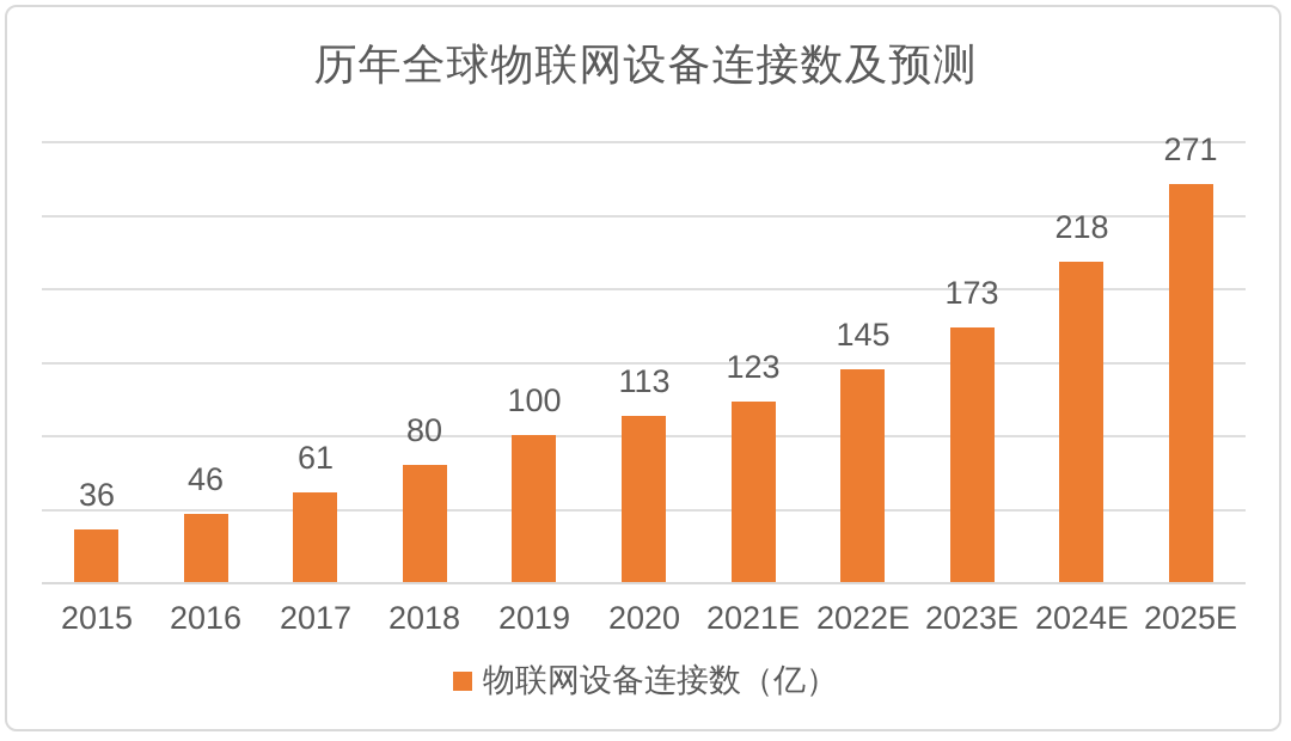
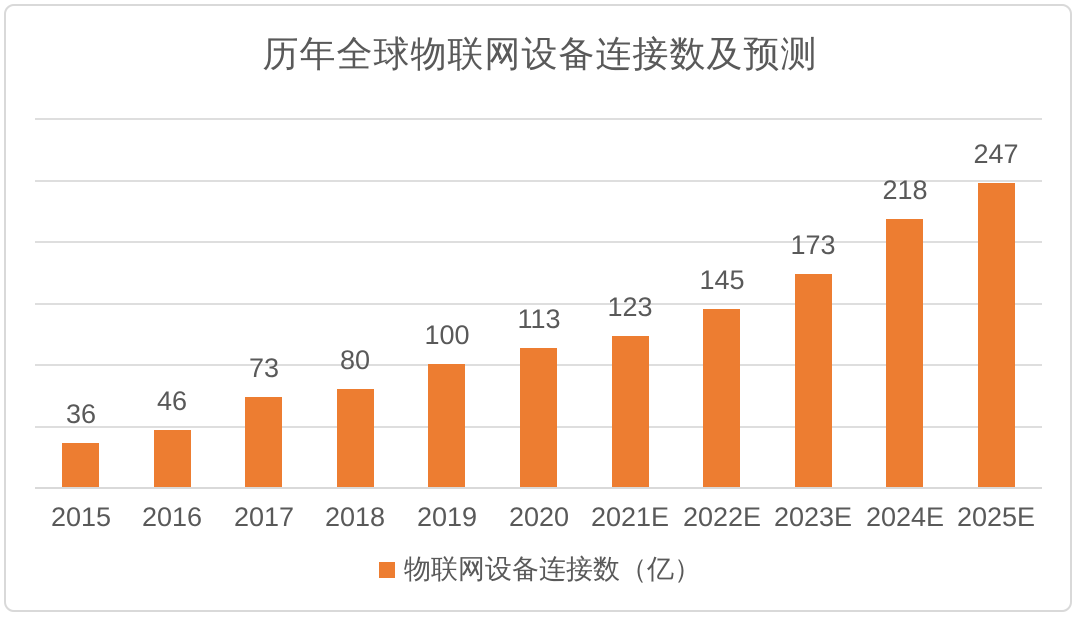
2017: 61 -> 73
2025E: 271 -> 247
